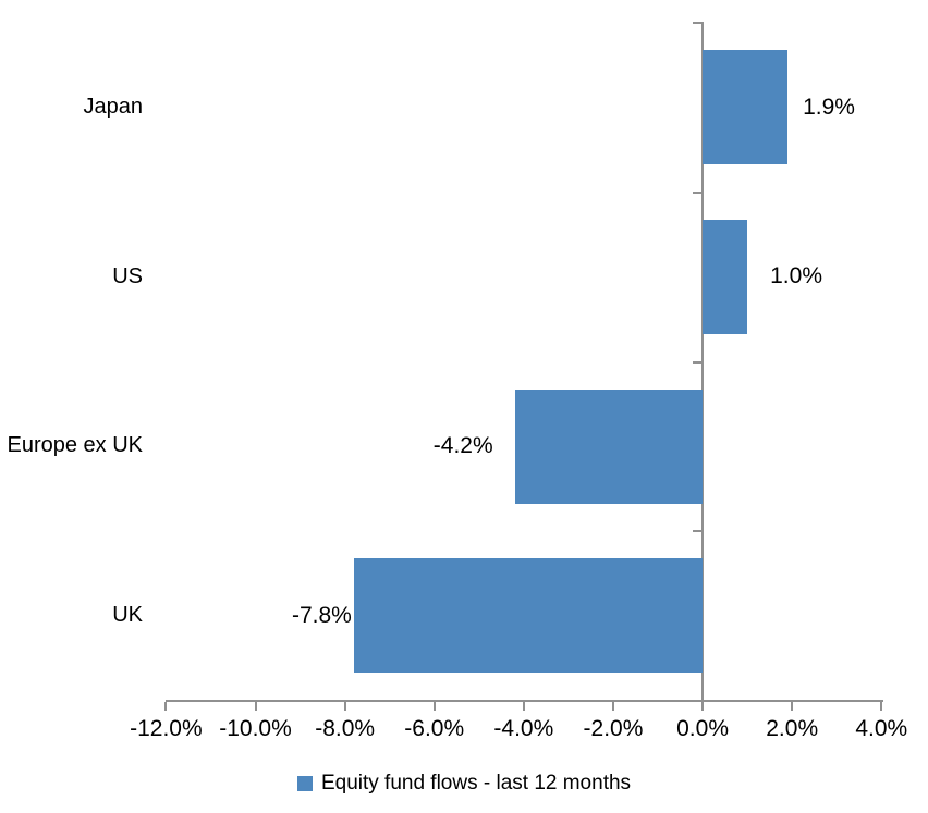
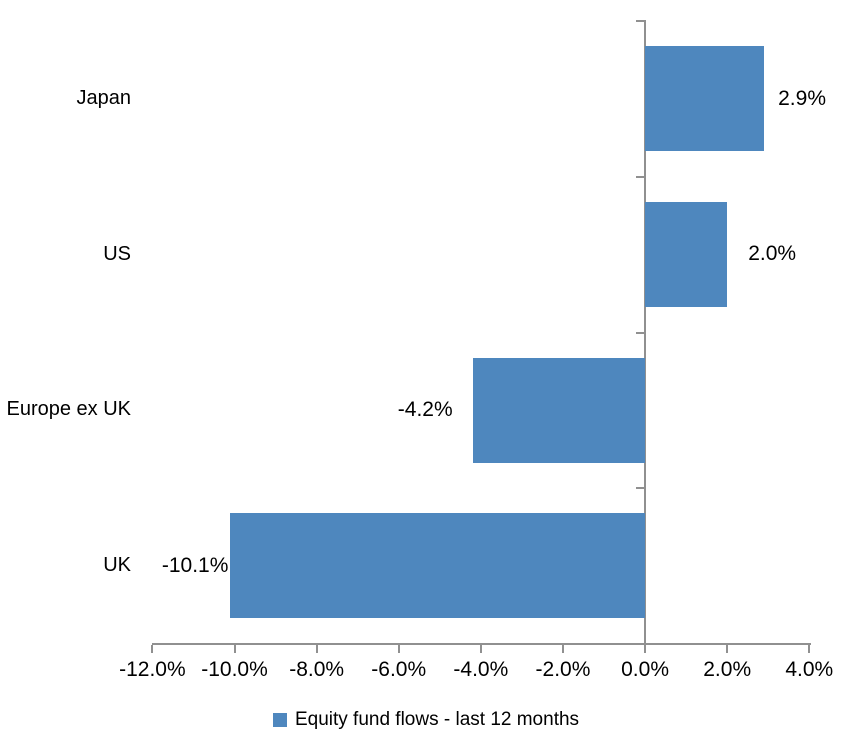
Japan: 1.9% -> 2.9%
US: 1.0% -> 2.0%
UK: -7.8% -> -10.1%
